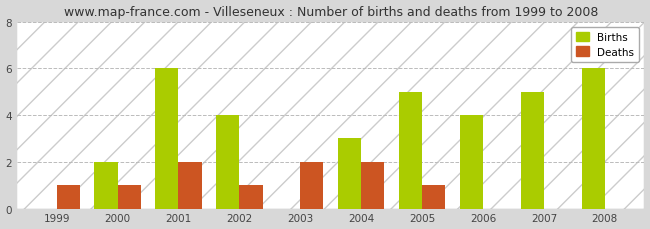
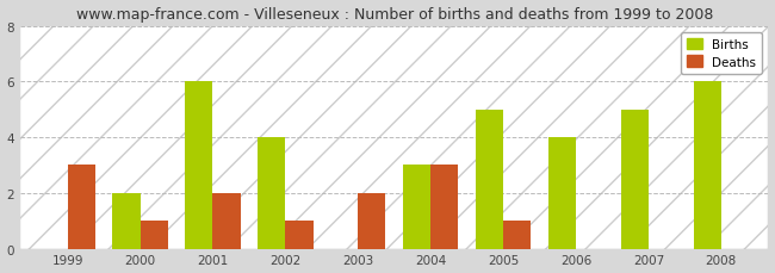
Deaths/1999: 1 -> 3
Deaths/2004: 2 -> 3
